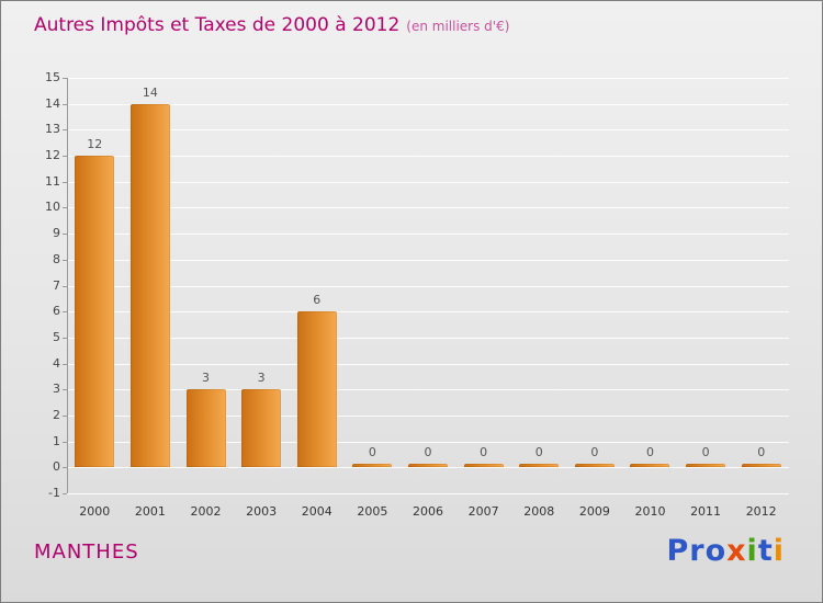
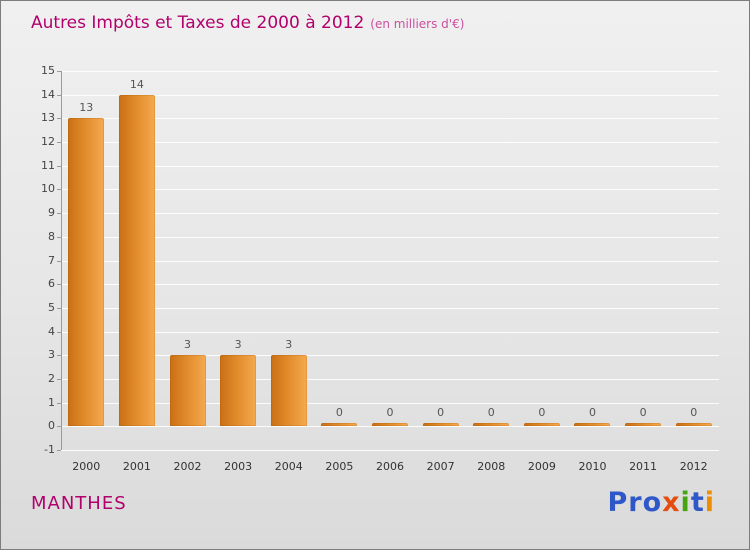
2000: 12 -> 13
2004: 6 -> 3
